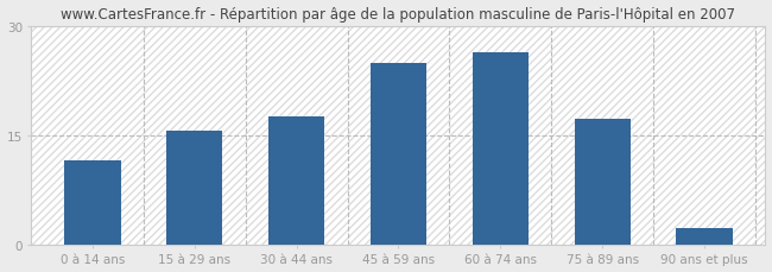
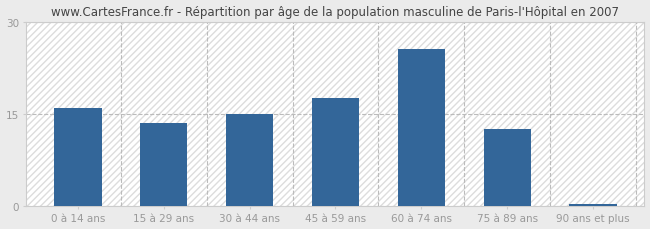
0 à 14 ans: 11.6 -> 16.0
15 à 29 ans: 15.6 -> 13.5
30 à 44 ans: 17.6 -> 15.0
45 à 59 ans: 24.8 -> 17.5
60 à 74 ans: 26.4 -> 25.5
75 à 89 ans: 17.2 -> 12.5
90 ans et plus: 2.2 -> 0.3
